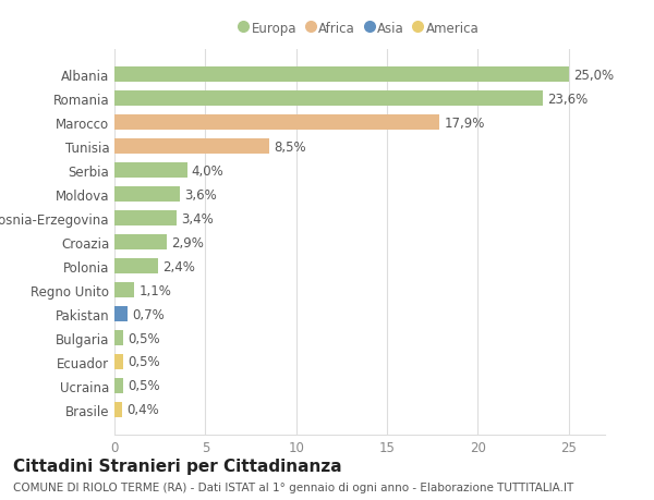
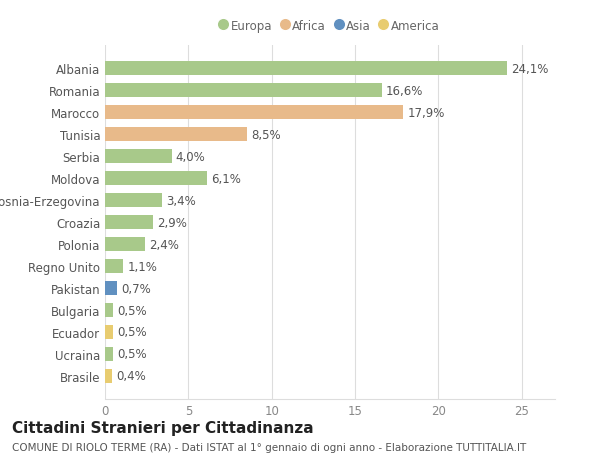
Albania: 25,0% -> 24,1%
Romania: 23,6% -> 16,6%
Moldova: 3,6% -> 6,1%
